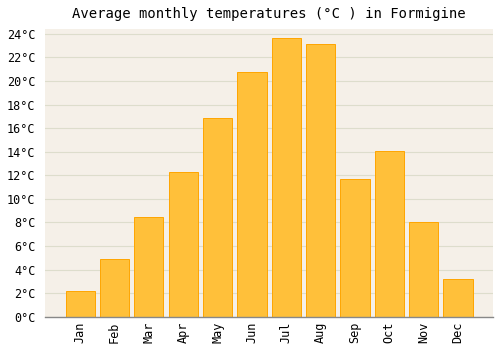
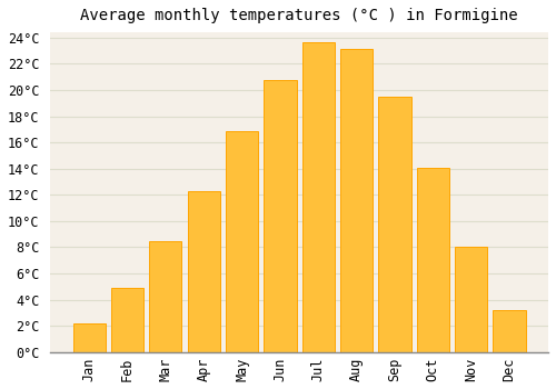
Sep: 11.7°C -> 19.5°C
